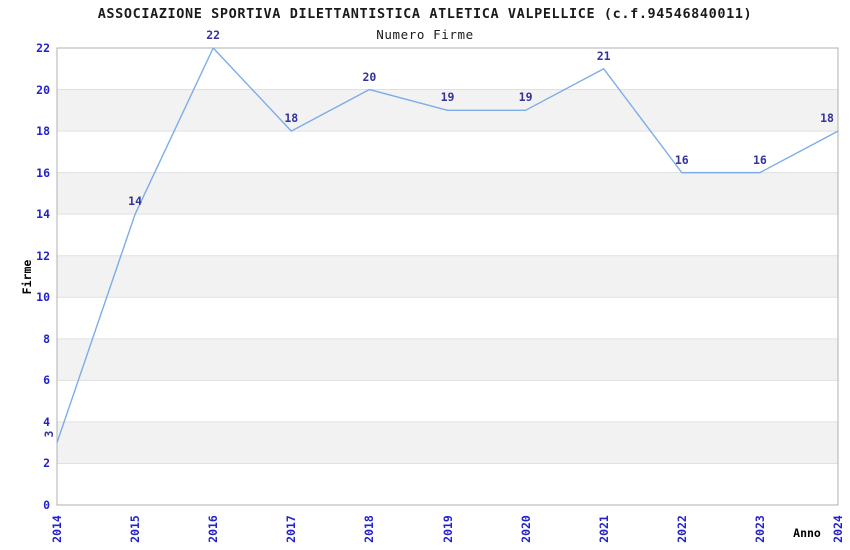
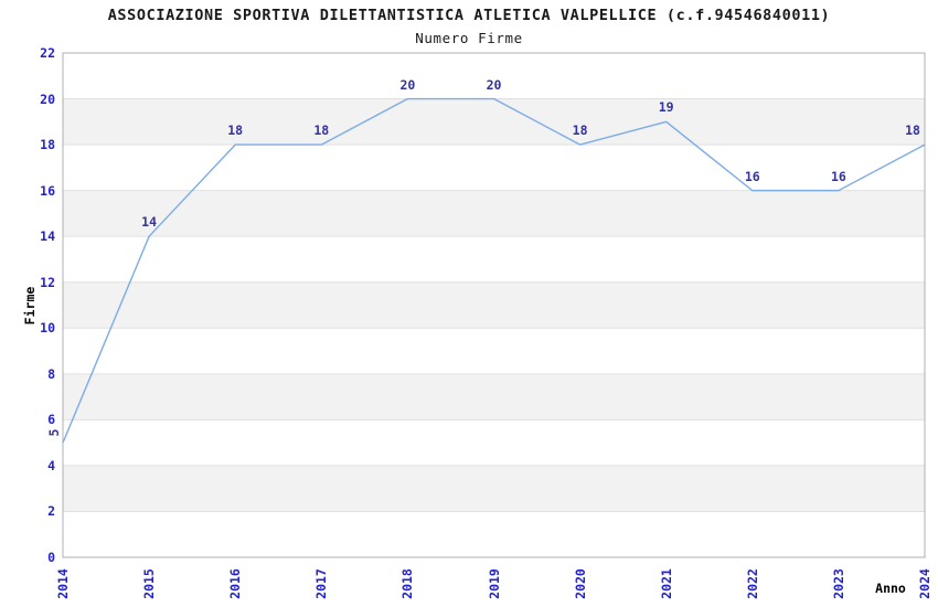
2014: 3 -> 5
2016: 22 -> 18
2019: 19 -> 20
2020: 19 -> 18
2021: 21 -> 19
